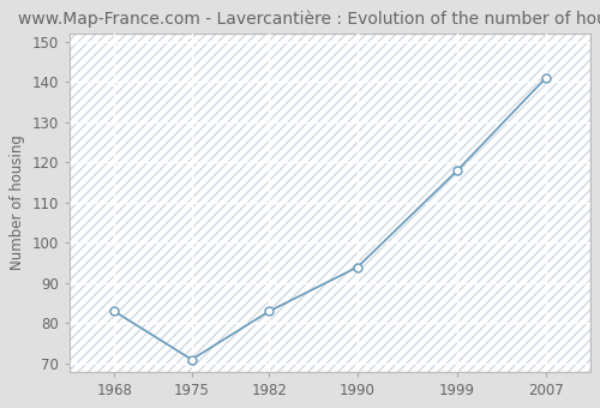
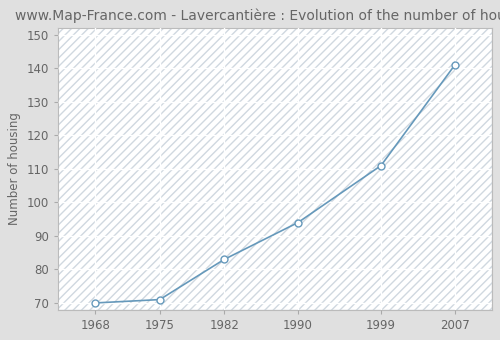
1968: 83 -> 70
1999: 118 -> 111
